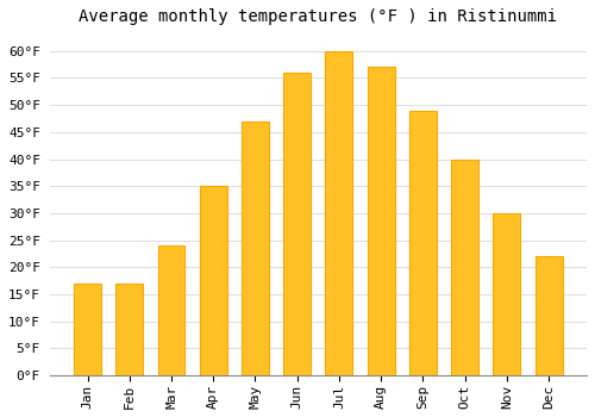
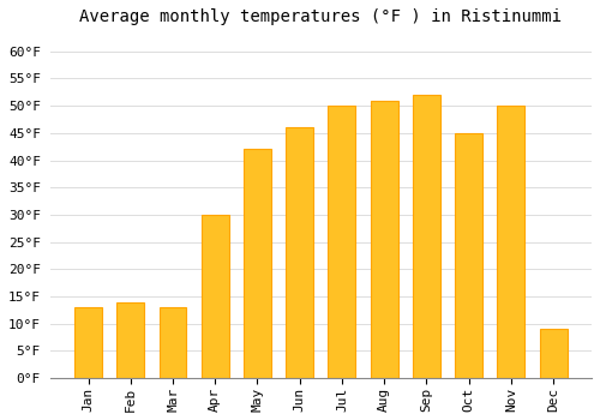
Jan: 17°F -> 13°F
Feb: 17°F -> 14°F
Mar: 24°F -> 13°F
Apr: 35°F -> 30°F
May: 47°F -> 42°F
Jun: 56°F -> 46°F
Jul: 60°F -> 50°F
Aug: 57°F -> 51°F
Sep: 49°F -> 52°F
Oct: 40°F -> 45°F
Nov: 30°F -> 50°F
Dec: 22°F -> 9°F
